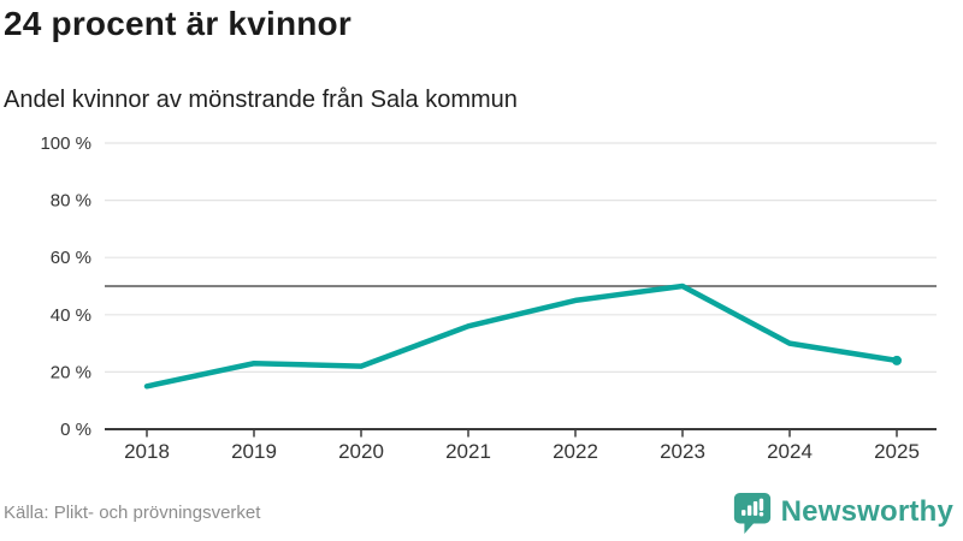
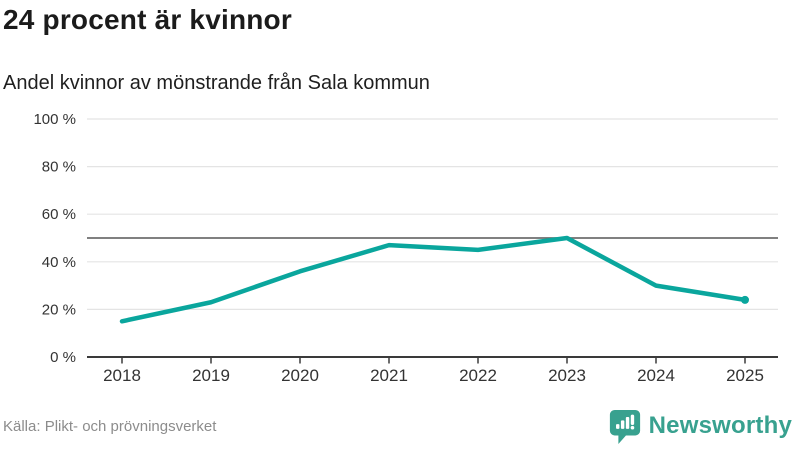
2020: 22% -> 36%
2021: 36% -> 47%
